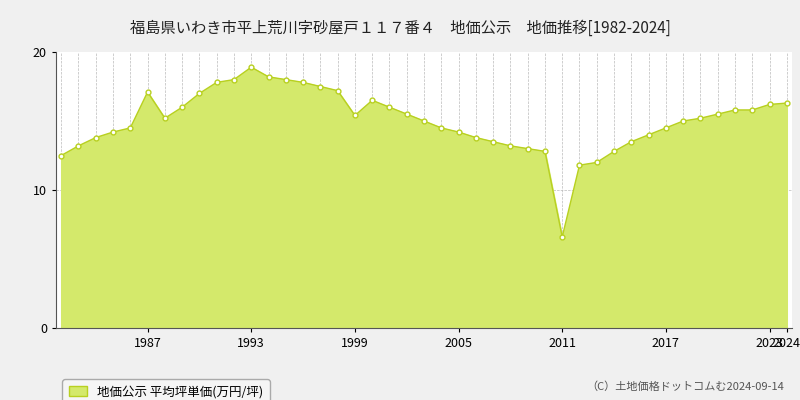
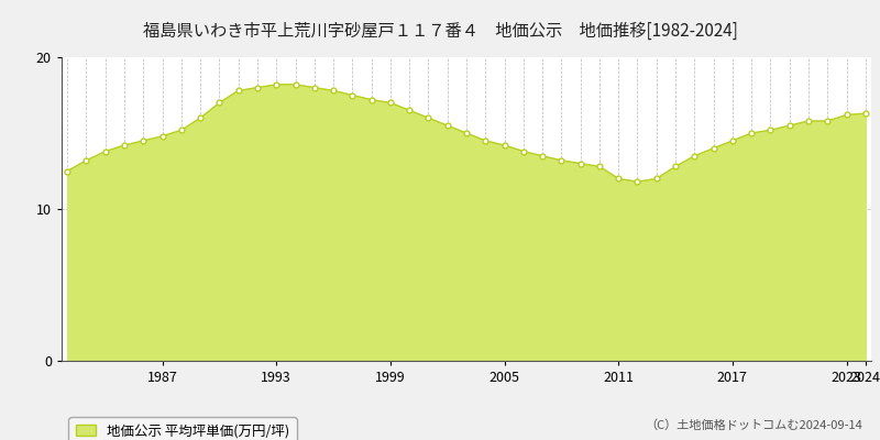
1987: 17.1 -> 14.8
1993: 18.9 -> 18.2
1999: 15.4 -> 17.0
2011: 6.6 -> 12.0
